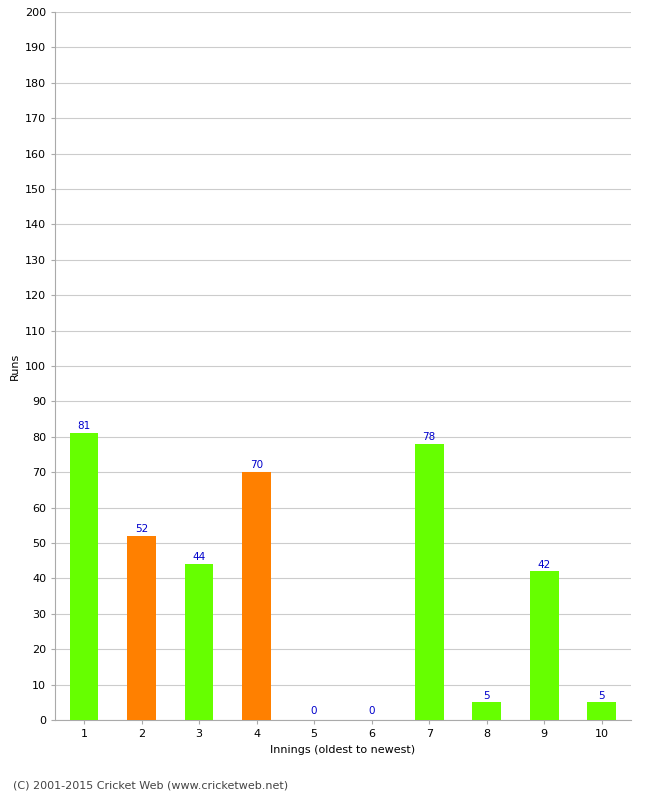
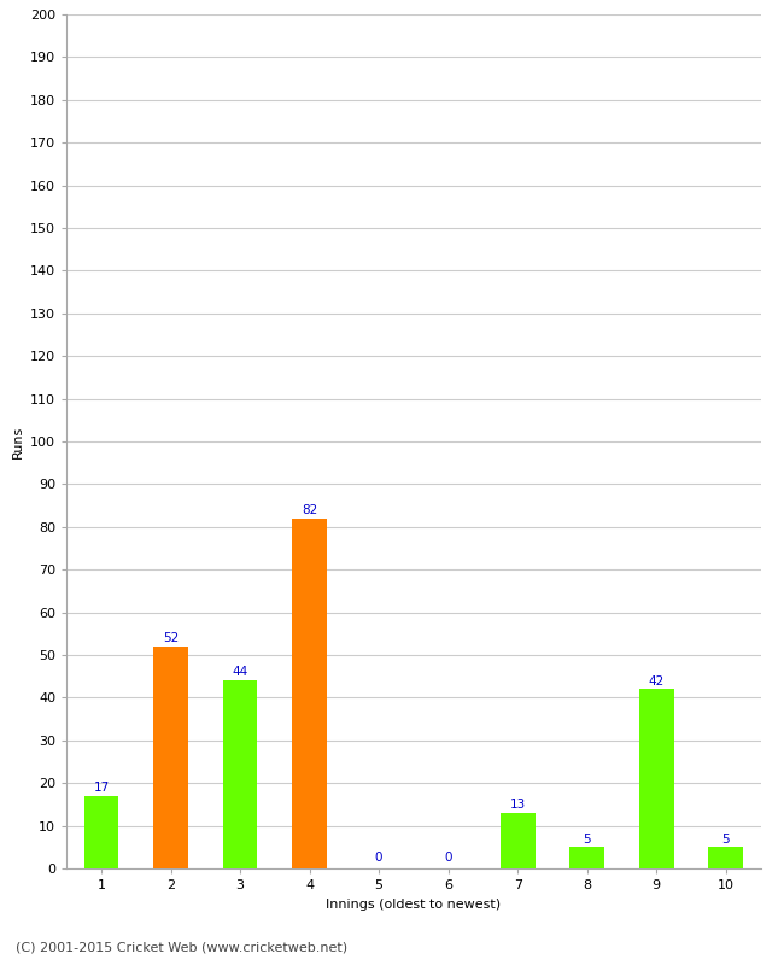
1: 81 -> 17
4: 70 -> 82
7: 78 -> 13
